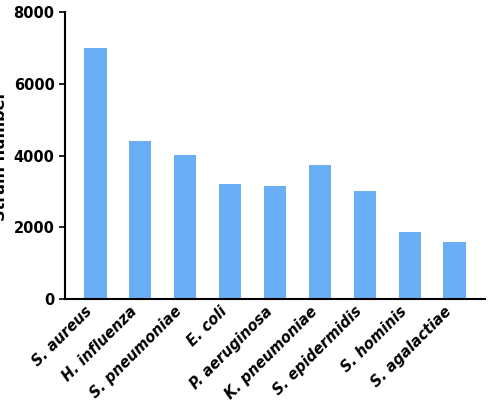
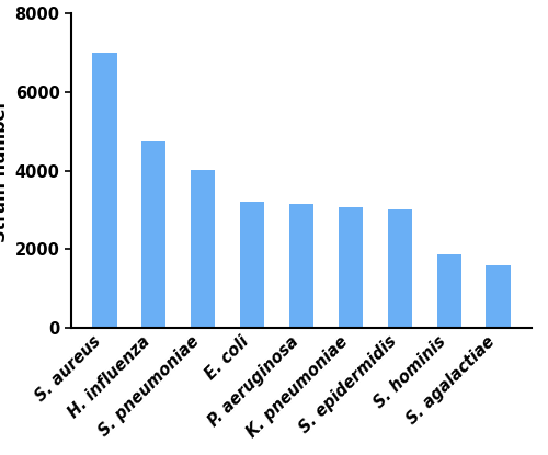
H. influenza: 4400 -> 4750
K. pneumoniae: 3750 -> 3060
